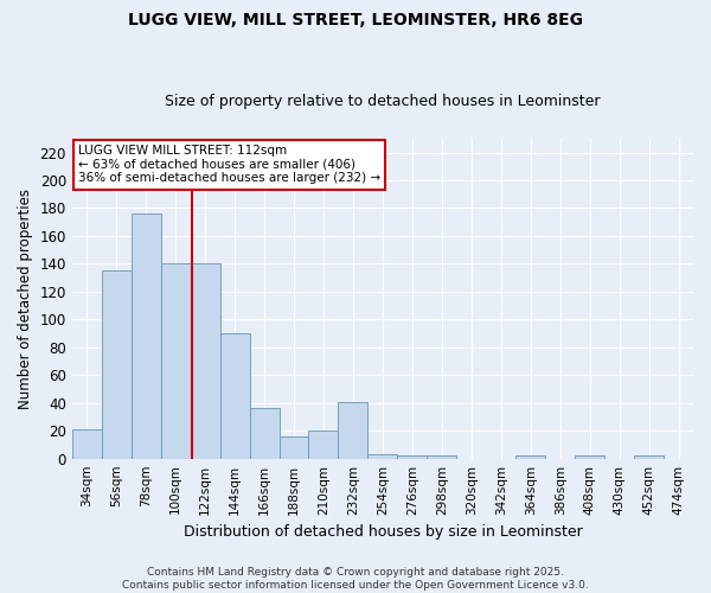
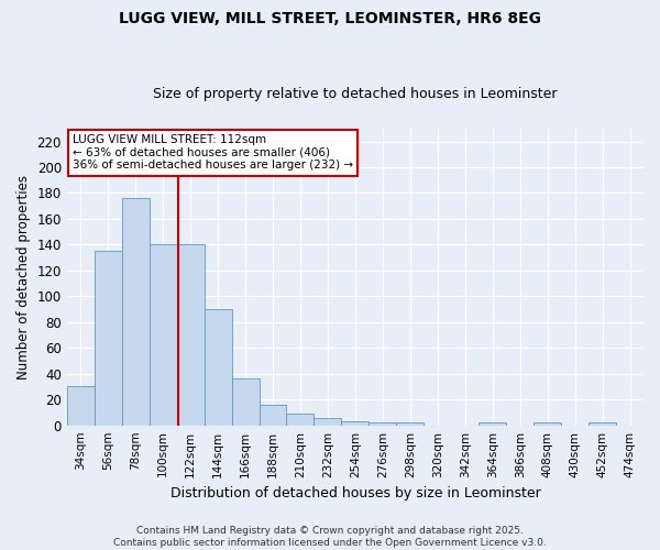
34sqm: 21 -> 30
210sqm: 20 -> 9
232sqm: 41 -> 6
